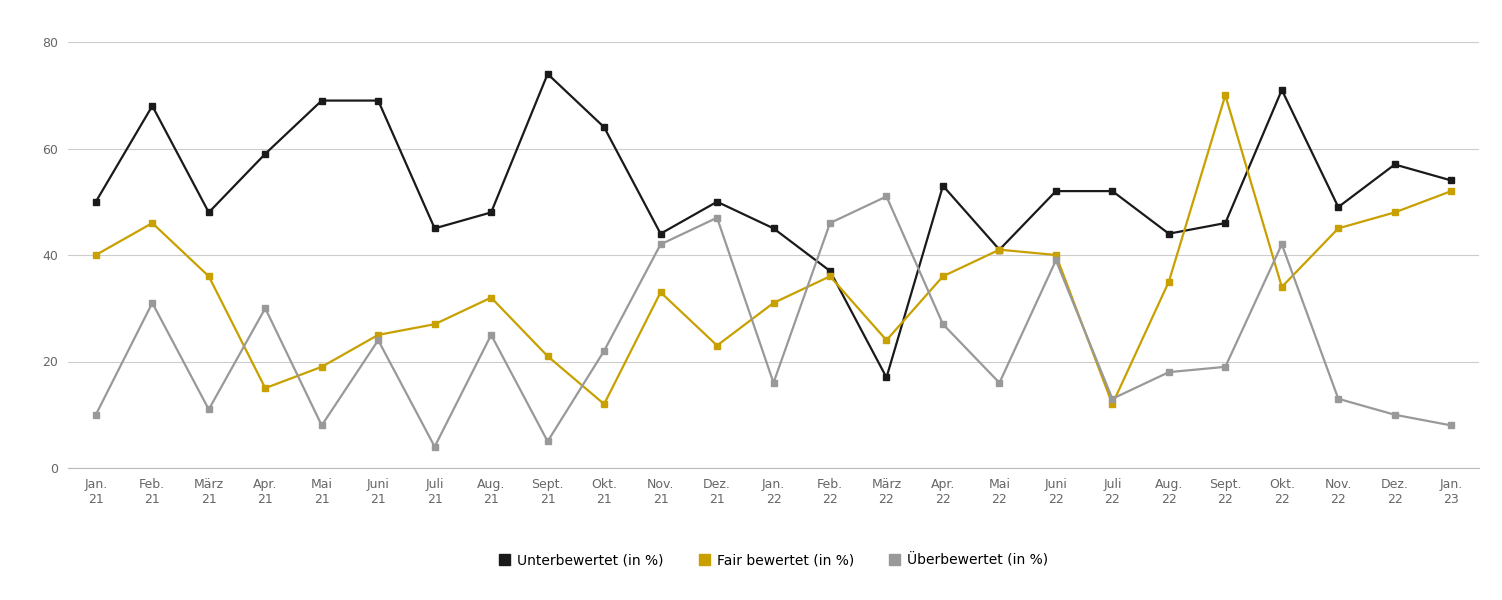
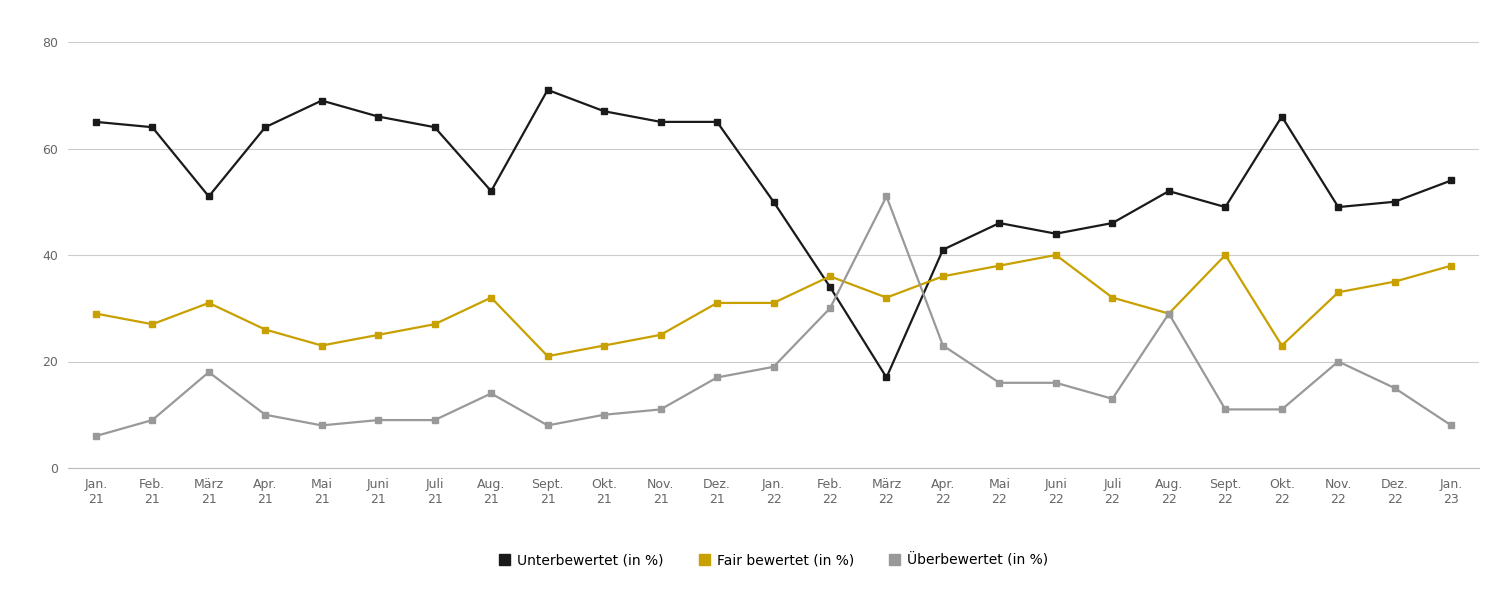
Unterbewertet (in %)/Jan. 21: 50 -> 65
Fair bewertet (in %)/Jan. 21: 40 -> 29
Überbewertet (in %)/Jan. 21: 10 -> 6
Unterbewertet (in %)/Feb. 21: 68 -> 64
Fair bewertet (in %)/Feb. 21: 46 -> 27
Überbewertet (in %)/Feb. 21: 31 -> 9
Unterbewertet (in %)/März 21: 48 -> 51
Fair bewertet (in %)/März 21: 36 -> 31
Überbewertet (in %)/März 21: 11 -> 18
Unterbewertet (in %)/Apr. 21: 59 -> 64
Fair bewertet (in %)/Apr. 21: 15 -> 26
Überbewertet (in %)/Apr. 21: 30 -> 10
Fair bewertet (in %)/Mai 21: 19 -> 23
Unterbewertet (in %)/Juni 21: 69 -> 66
Überbewertet (in %)/Juni 21: 24 -> 9
Unterbewertet (in %)/Juli 21: 45 -> 64
Überbewertet (in %)/Juli 21: 4 -> 9
Unterbewertet (in %)/Aug. 21: 48 -> 52
Überbewertet (in %)/Aug. 21: 25 -> 14
Unterbewertet (in %)/Sept. 21: 74 -> 71
Überbewertet (in %)/Sept. 21: 5 -> 8
Unterbewertet (in %)/Okt. 21: 64 -> 67
Fair bewertet (in %)/Okt. 21: 12 -> 23
Überbewertet (in %)/Okt. 21: 22 -> 10
Unterbewertet (in %)/Nov. 21: 44 -> 65
Fair bewertet (in %)/Nov. 21: 33 -> 25
Überbewertet (in %)/Nov. 21: 42 -> 11
Unterbewertet (in %)/Dez. 21: 50 -> 65
Fair bewertet (in %)/Dez. 21: 23 -> 31
Überbewertet (in %)/Dez. 21: 47 -> 17
Unterbewertet (in %)/Jan. 22: 45 -> 50
Überbewertet (in %)/Jan. 22: 16 -> 19
Unterbewertet (in %)/Feb. 22: 37 -> 34
Überbewertet (in %)/Feb. 22: 46 -> 30
Fair bewertet (in %)/März 22: 24 -> 32
Unterbewertet (in %)/Apr. 22: 53 -> 41
Überbewertet (in %)/Apr. 22: 27 -> 23
Unterbewertet (in %)/Mai 22: 41 -> 46
Fair bewertet (in %)/Mai 22: 41 -> 38
Unterbewertet (in %)/Juni 22: 52 -> 44
Überbewertet (in %)/Juni 22: 39 -> 16
Unterbewertet (in %)/Juli 22: 52 -> 46
Fair bewertet (in %)/Juli 22: 12 -> 32
Unterbewertet (in %)/Aug. 22: 44 -> 52
Fair bewertet (in %)/Aug. 22: 35 -> 29
Überbewertet (in %)/Aug. 22: 18 -> 29
Unterbewertet (in %)/Sept. 22: 46 -> 49
Fair bewertet (in %)/Sept. 22: 70 -> 40
Überbewertet (in %)/Sept. 22: 19 -> 11
Unterbewertet (in %)/Okt. 22: 71 -> 66
Fair bewertet (in %)/Okt. 22: 34 -> 23
Überbewertet (in %)/Okt. 22: 42 -> 11
Fair bewertet (in %)/Nov. 22: 45 -> 33
Überbewertet (in %)/Nov. 22: 13 -> 20
Unterbewertet (in %)/Dez. 22: 57 -> 50
Fair bewertet (in %)/Dez. 22: 48 -> 35
Überbewertet (in %)/Dez. 22: 10 -> 15
Fair bewertet (in %)/Jan. 23: 52 -> 38
